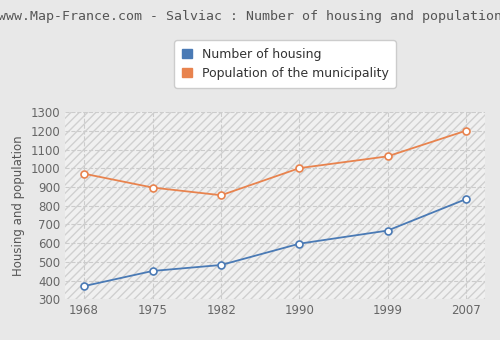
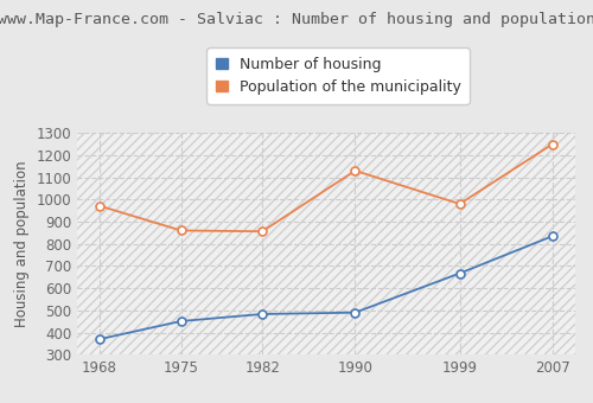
Population of the municipality/1975: 900 -> 860
Number of housing/1990: 600 -> 490
Population of the municipality/1990: 1000 -> 1130
Population of the municipality/1999: 1060 -> 980
Population of the municipality/2007: 1200 -> 1250
